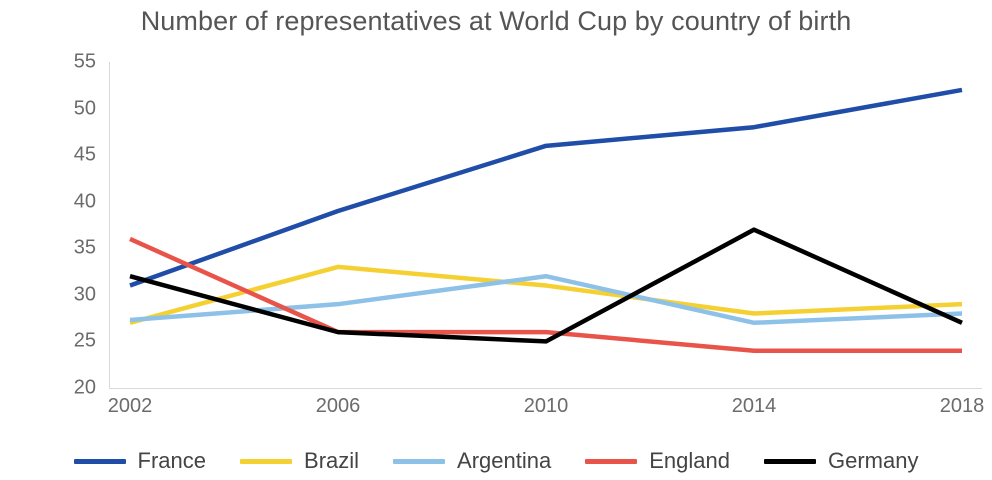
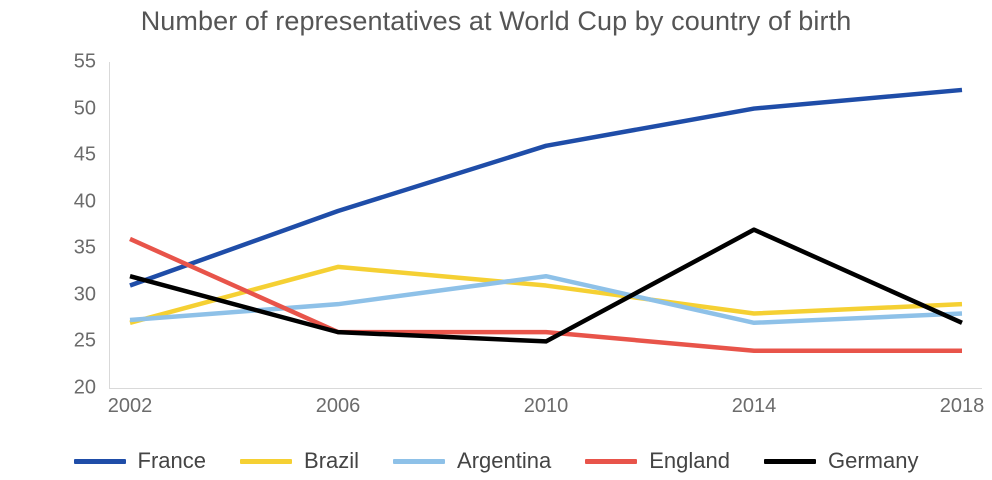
France/2014: 48 -> 50
